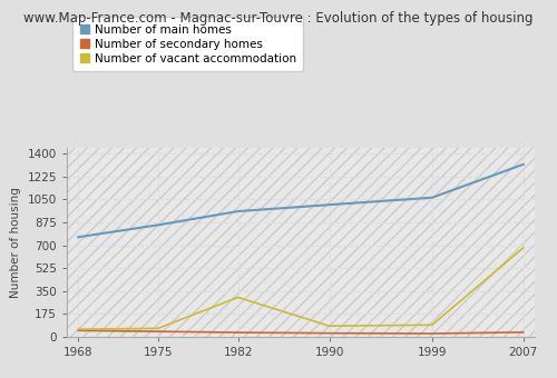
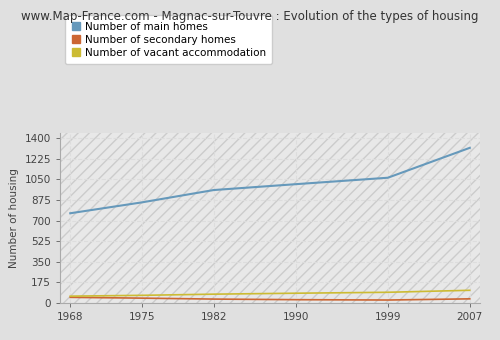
Number of vacant accommodation/1982: 300 -> 70
Number of vacant accommodation/2007: 680 -> 100
